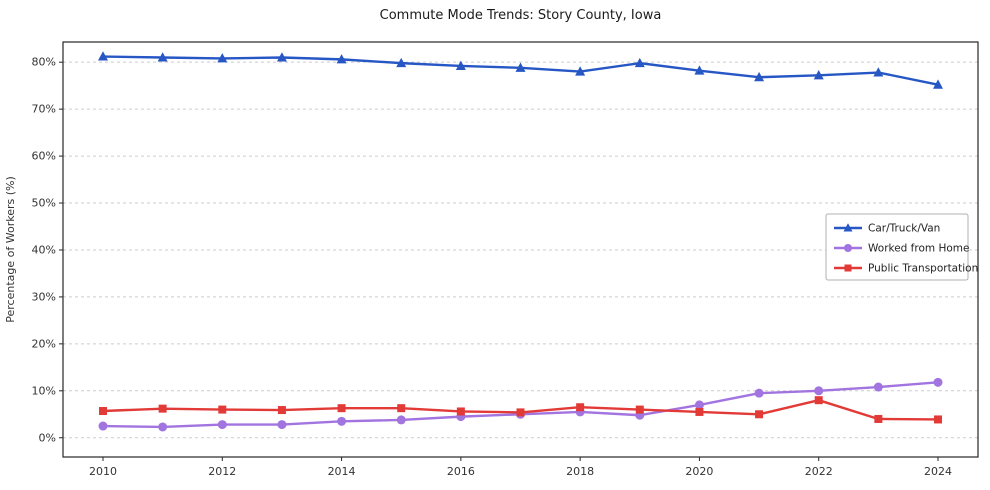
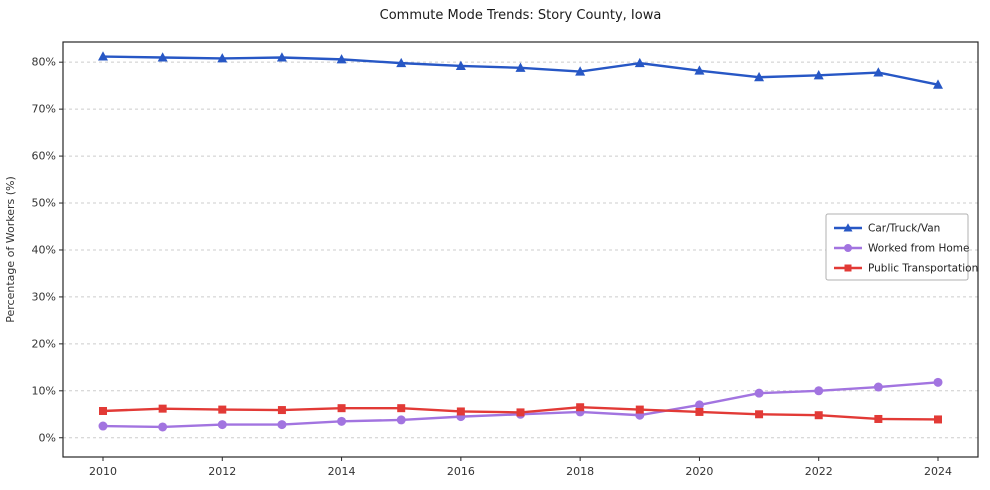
Public Transportation/2022: 8% -> 5%
